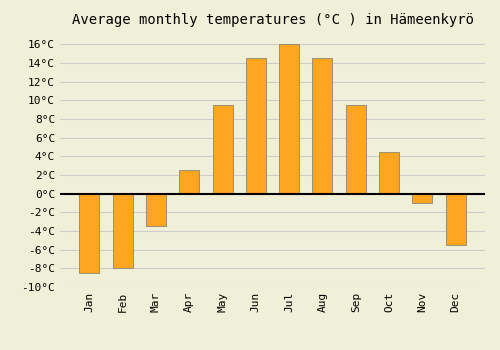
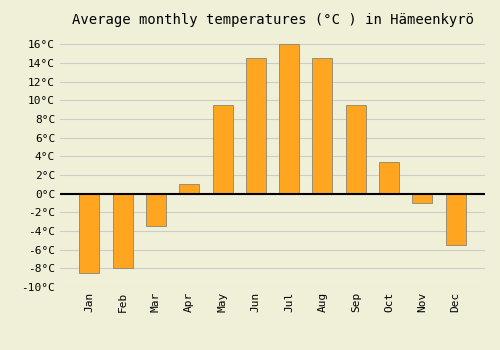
Apr: 2.5°C -> 1.0°C
Oct: 4.5°C -> 3.4°C
